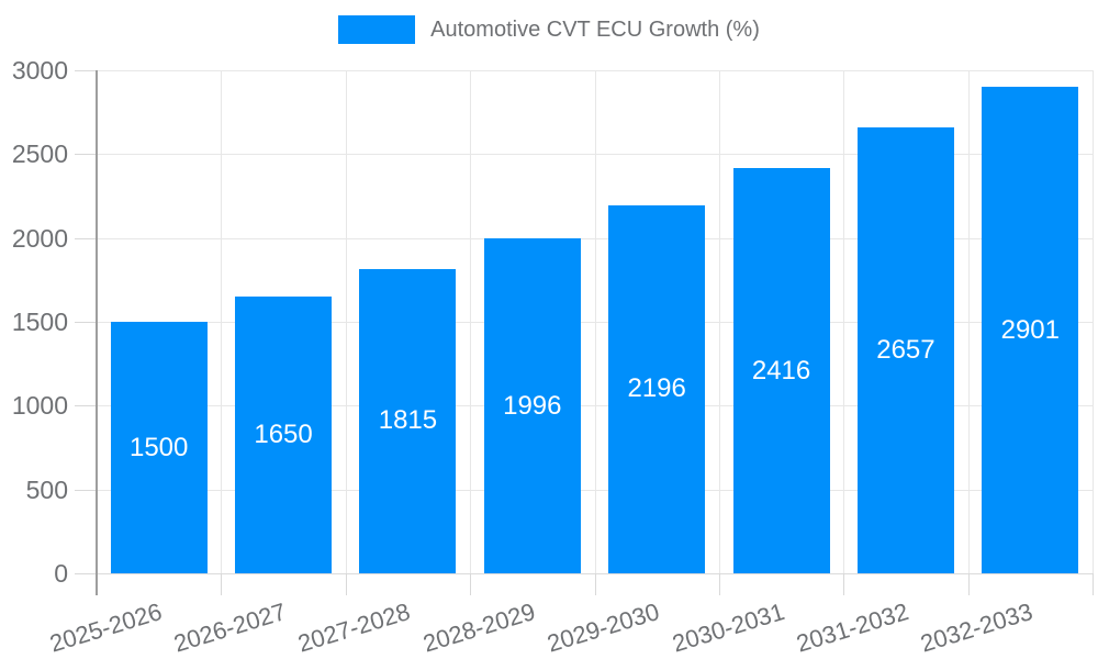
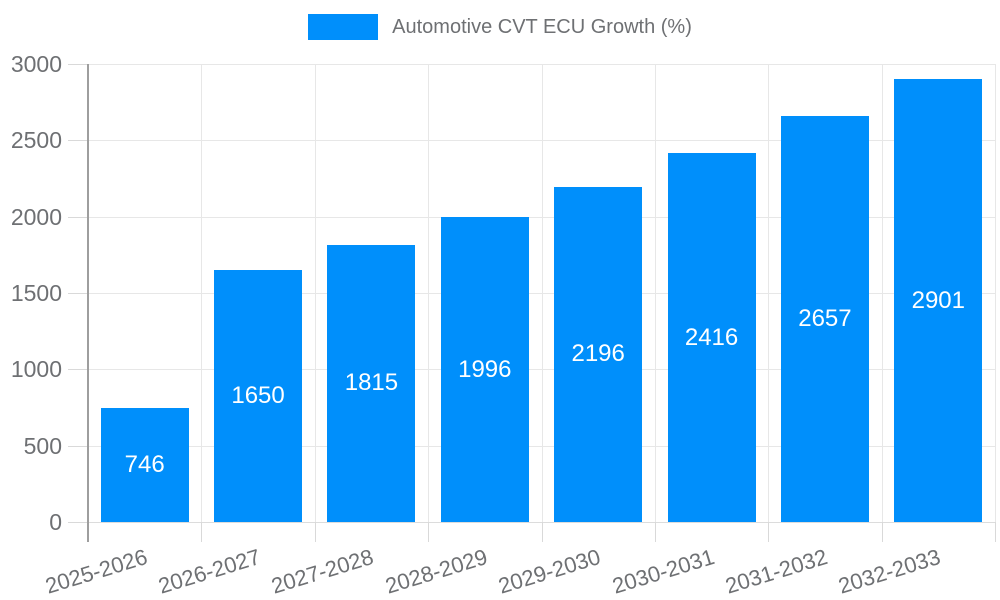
2025-2026: 1500 -> 746
